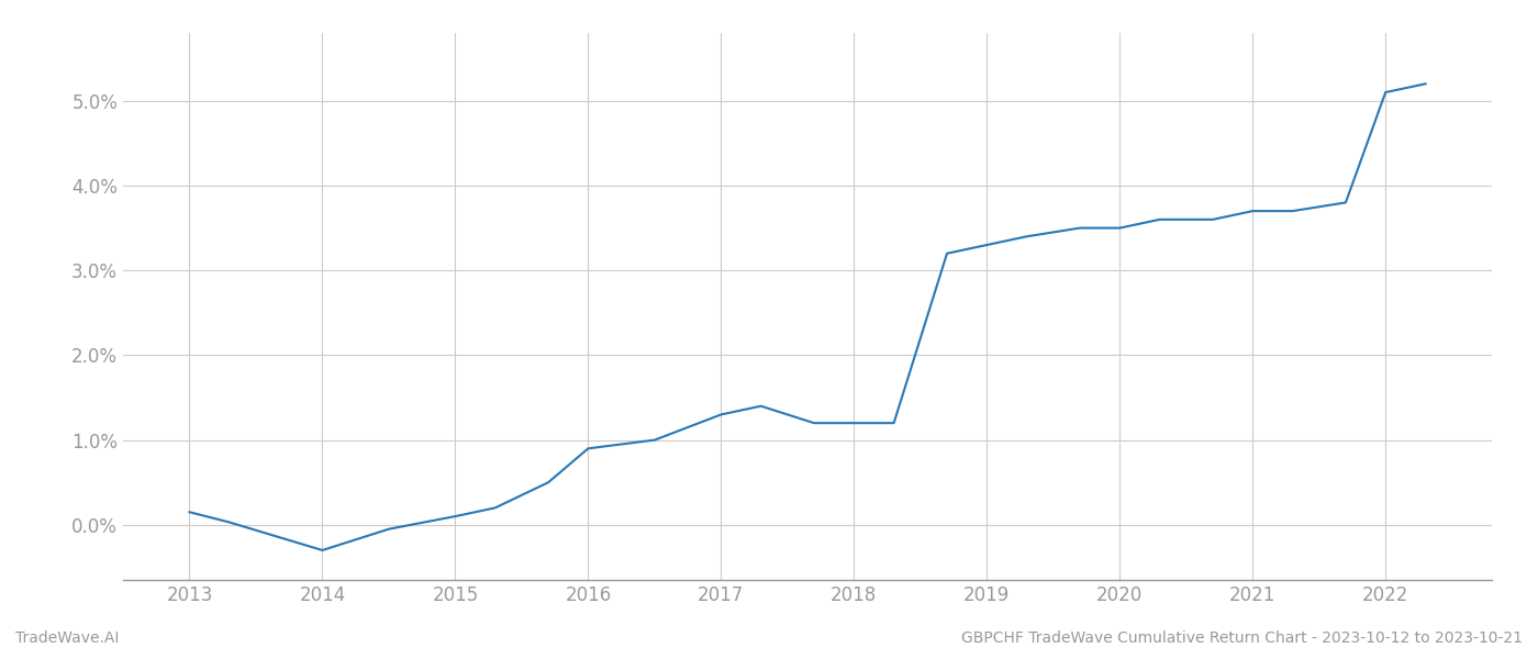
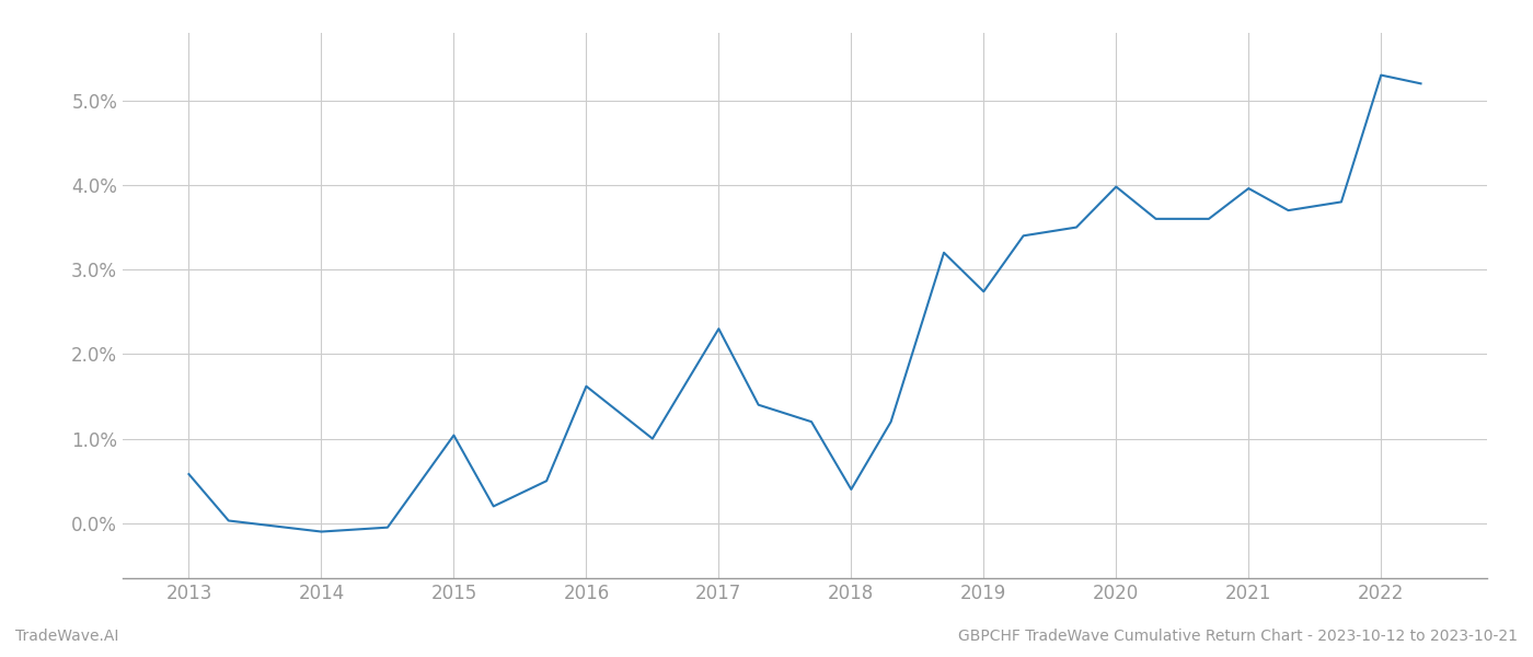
2013: 0.15% -> 0.58%
2014: -0.30% -> -0.10%
2015: 0.10% -> 1.04%
2016: 0.90% -> 1.62%
2017: 1.30% -> 2.30%
2018: 1.20% -> 0.40%
2019: 3.30% -> 2.74%
2020: 3.50% -> 3.98%
2021: 3.70% -> 3.96%
2022: 5.10% -> 5.30%
